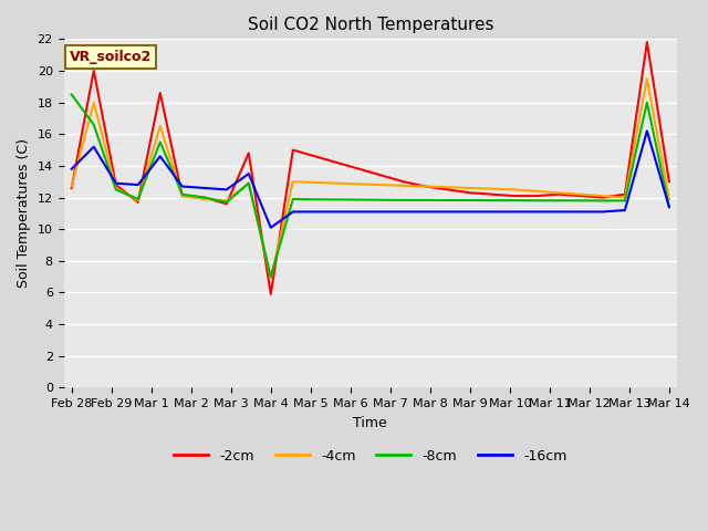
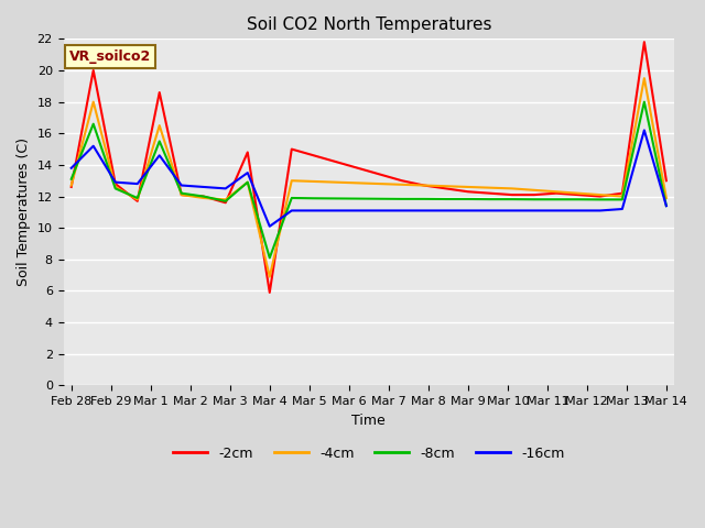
-8cm/Feb 28: 18.5 -> 13.1
-8cm/Mar 4: 7.0 -> 8.1
